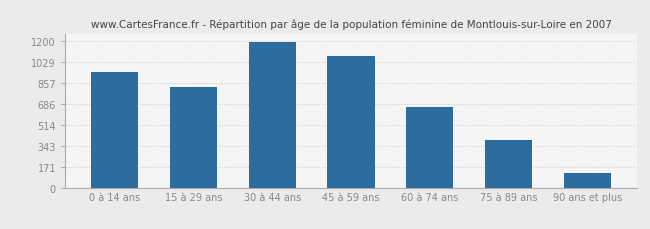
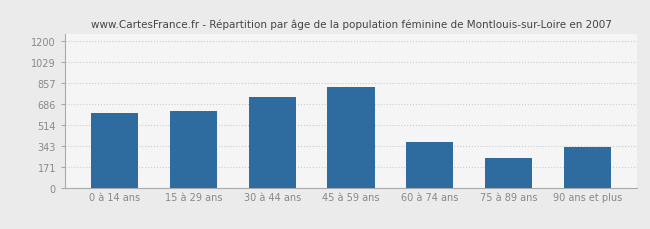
0 à 14 ans: 940 -> 610
15 à 29 ans: 820 -> 630
30 à 44 ans: 1190 -> 740
45 à 59 ans: 1080 -> 820
60 à 74 ans: 660 -> 370
75 à 89 ans: 390 -> 240
90 ans et plus: 120 -> 330
